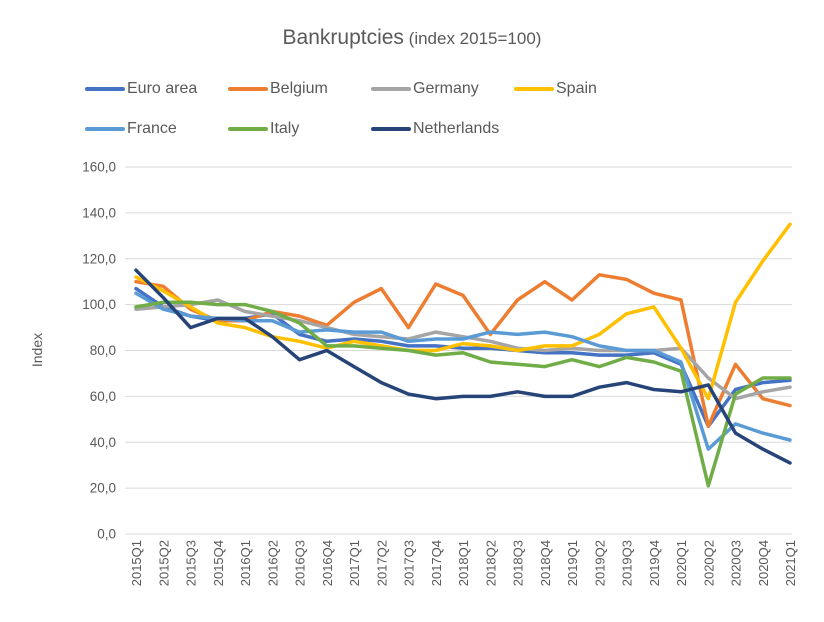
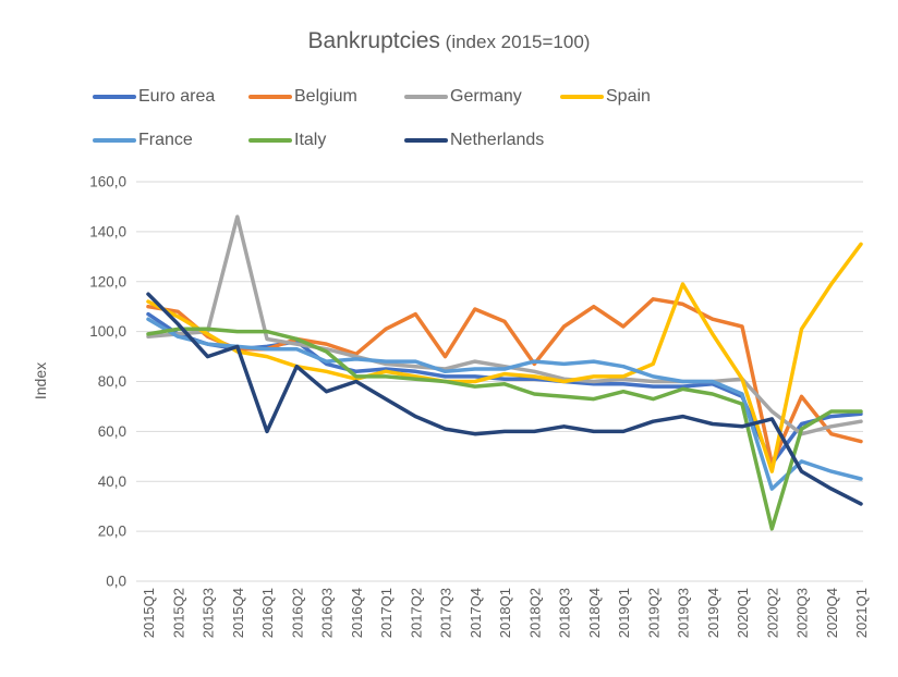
Germany/2015Q4: 102 -> 146
Netherlands/2016Q1: 94 -> 60
Spain/2019Q3: 96 -> 119
Spain/2020Q2: 59 -> 44
